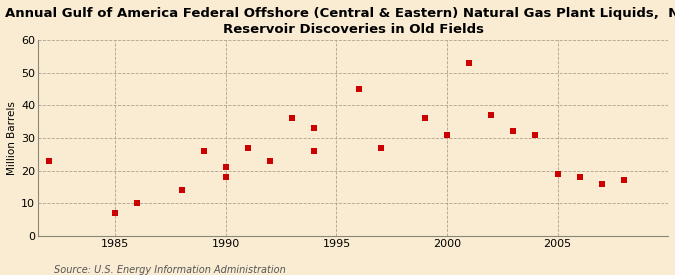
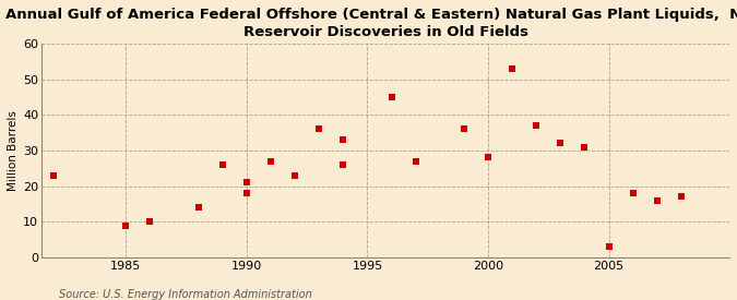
1985: 7 -> 9
2000: 31 -> 28
2005: 19 -> 3
